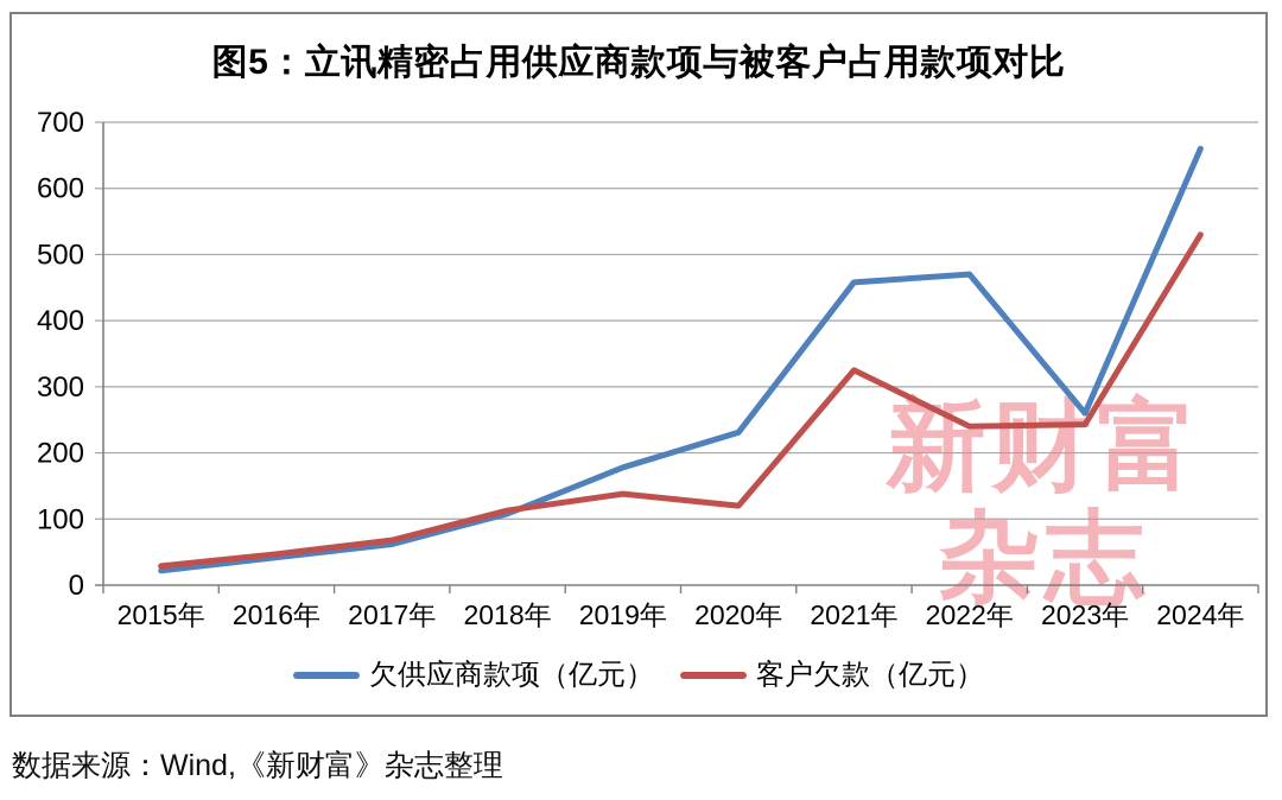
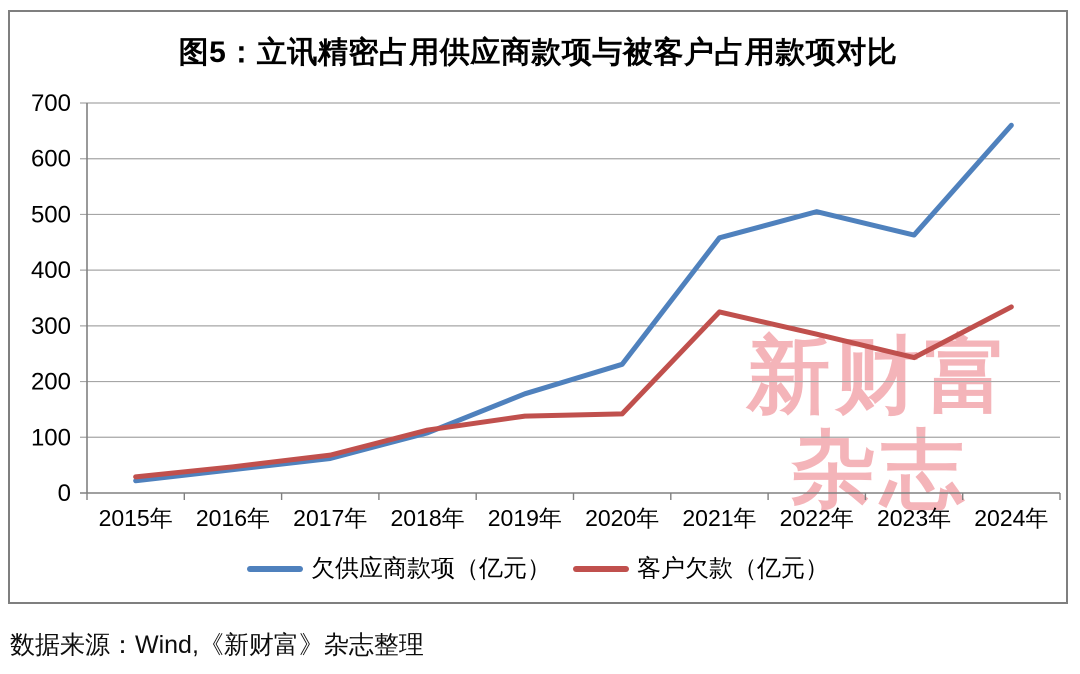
客户欠款（亿元）/2020年: 120 -> 140
欠供应商款项（亿元）/2022年: 470 -> 500
客户欠款（亿元）/2022年: 240 -> 280
欠供应商款项（亿元）/2023年: 260 -> 460
客户欠款（亿元）/2024年: 530 -> 330
